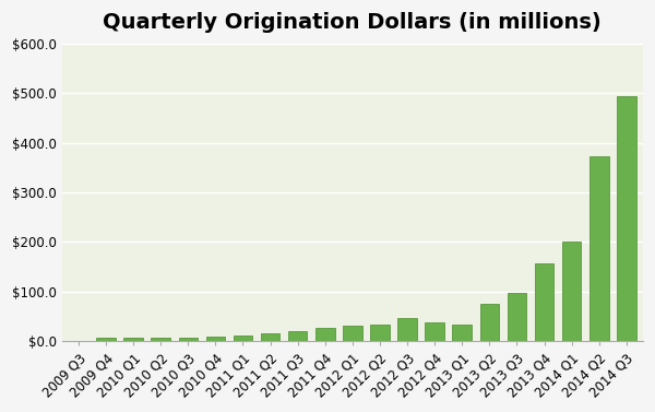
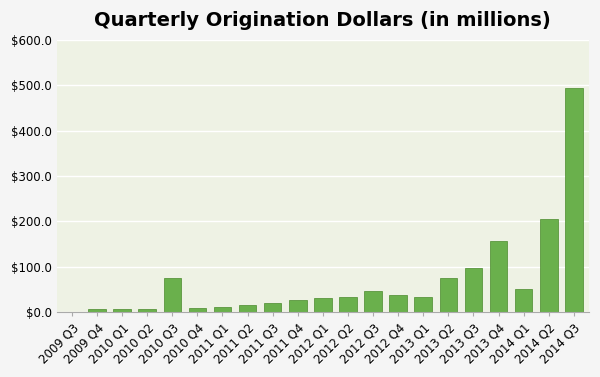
2010 Q3: $7 -> $75
2014 Q1: $200 -> $50
2014 Q2: $373 -> $205
